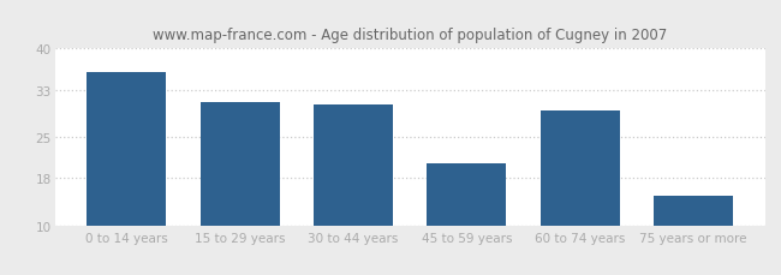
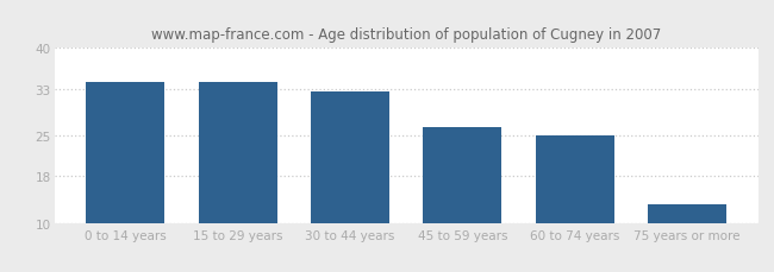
0 to 14 years: 36.0 -> 34.2
15 to 29 years: 31.0 -> 34.2
30 to 44 years: 30.5 -> 32.5
45 to 59 years: 20.5 -> 26.5
60 to 74 years: 29.5 -> 25.0
75 years or more: 15.0 -> 13.2
